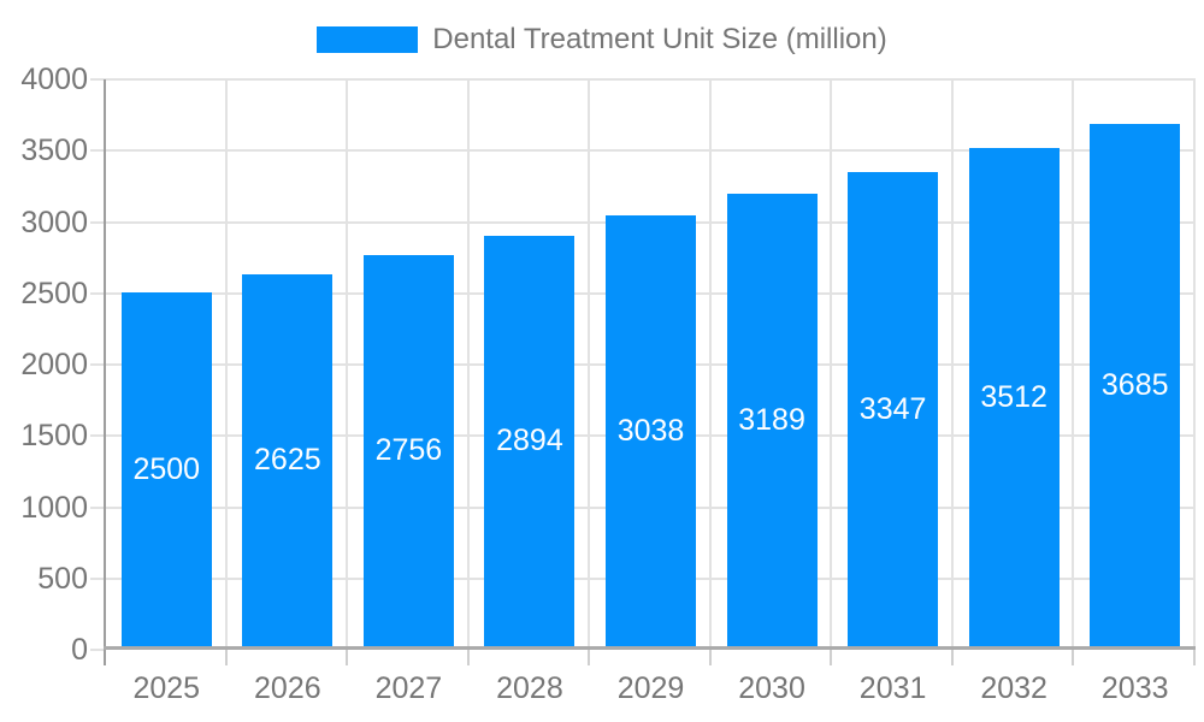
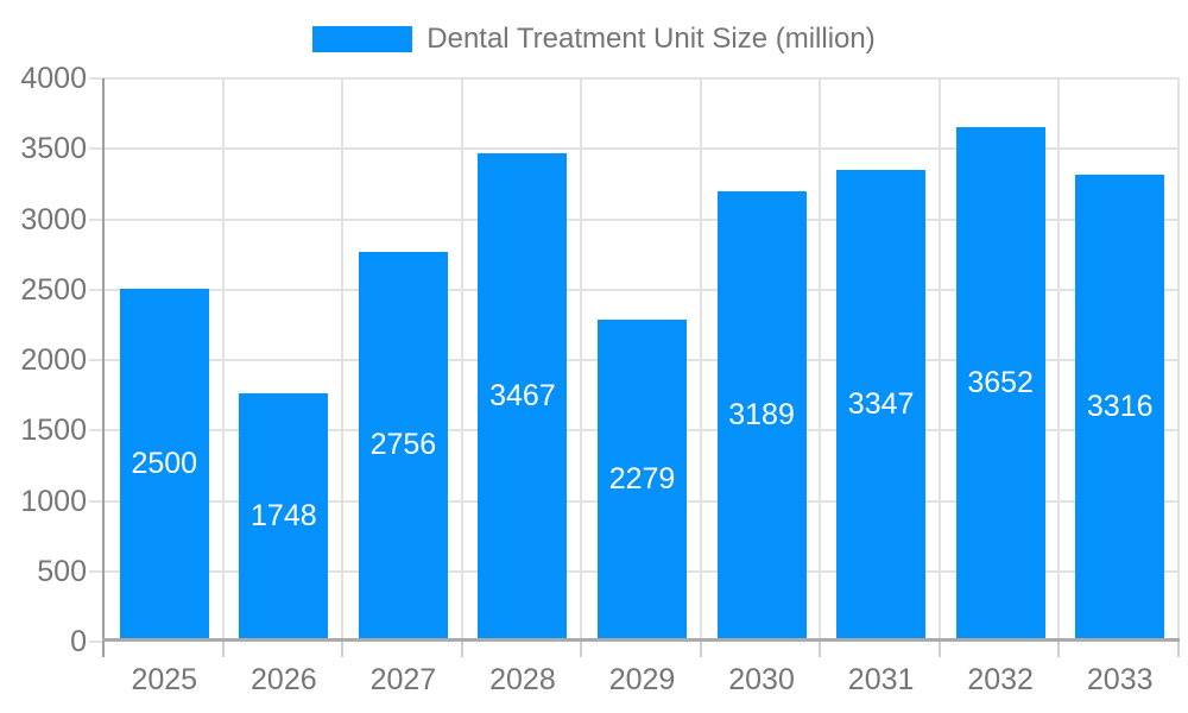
2026: 2625 -> 1748
2028: 2894 -> 3467
2029: 3038 -> 2279
2032: 3512 -> 3652
2033: 3685 -> 3316
